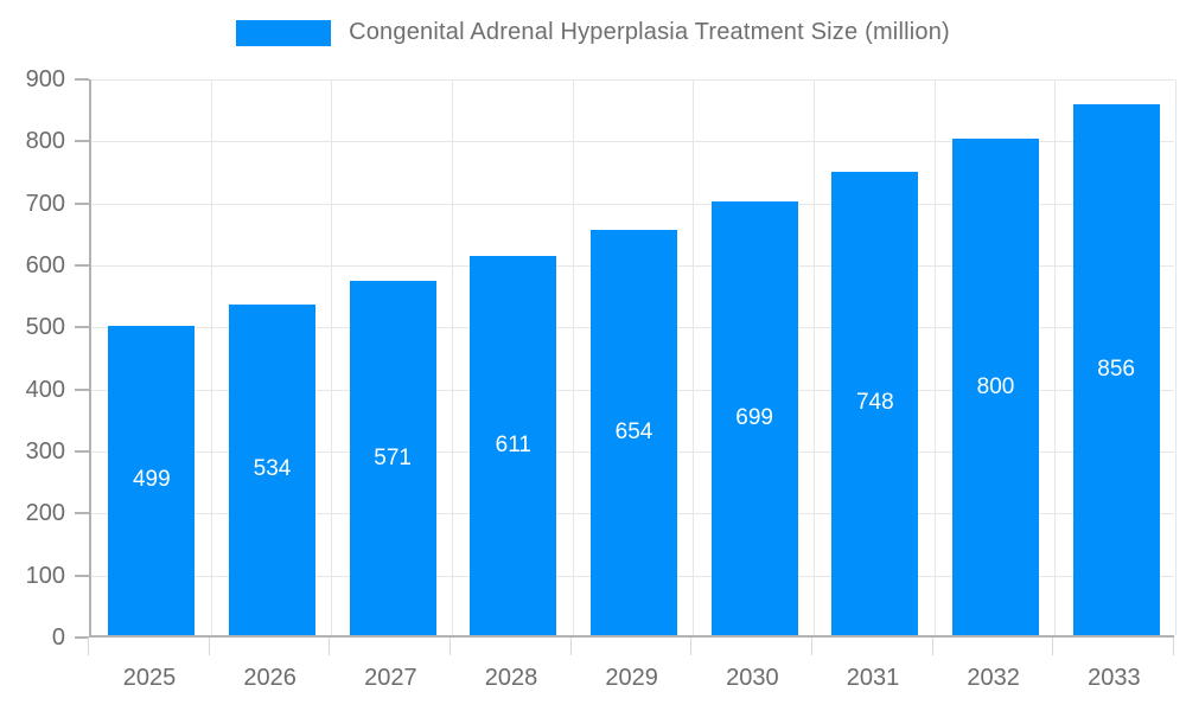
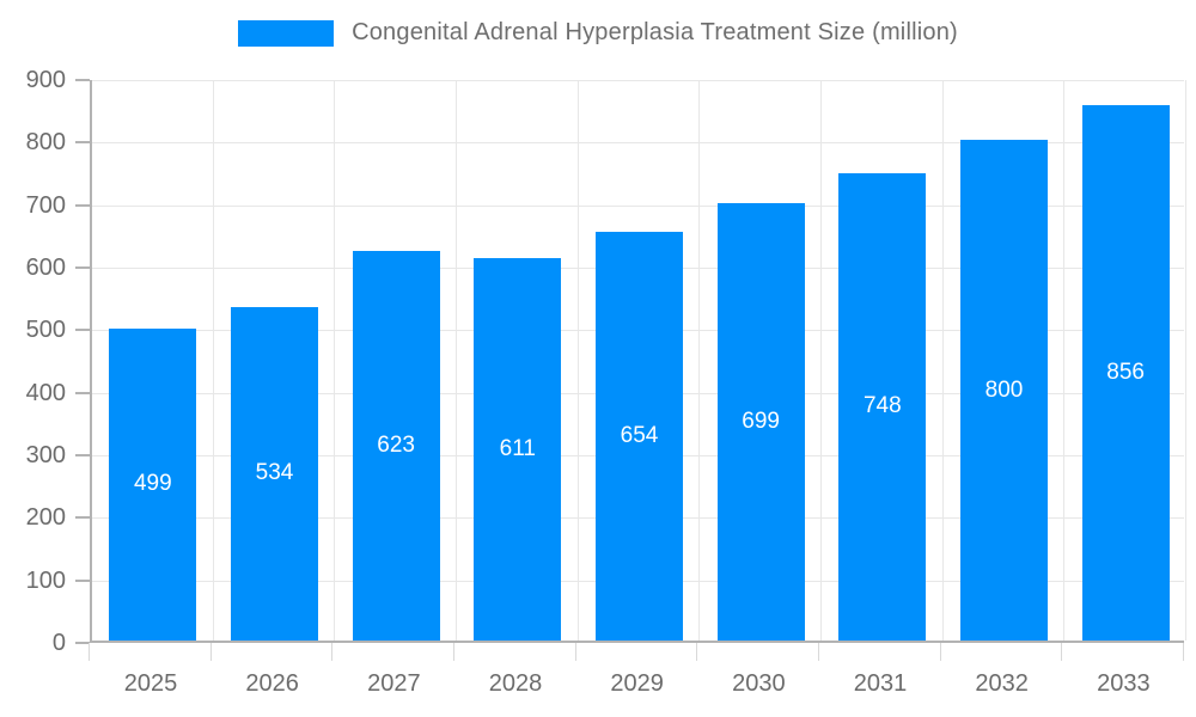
2027: 571 -> 623
